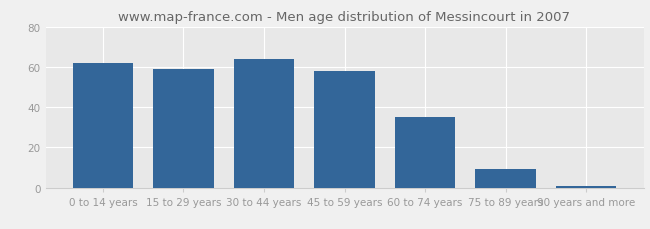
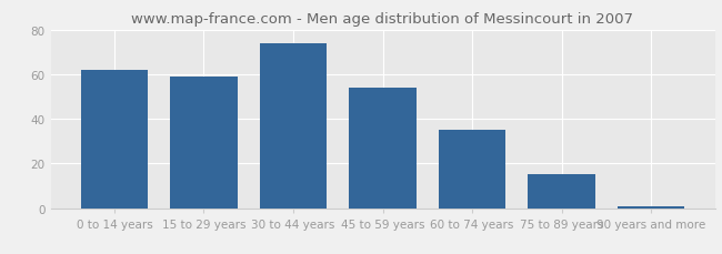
30 to 44 years: 64 -> 74
45 to 59 years: 58 -> 54
75 to 89 years: 9 -> 15
